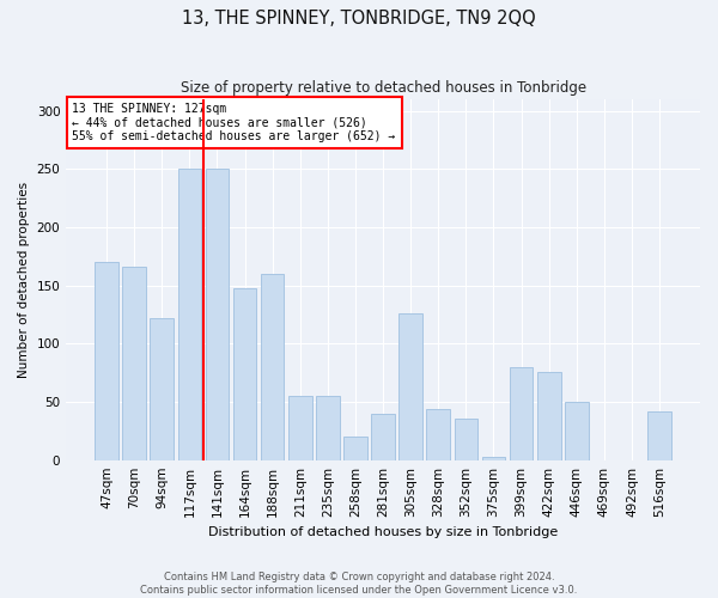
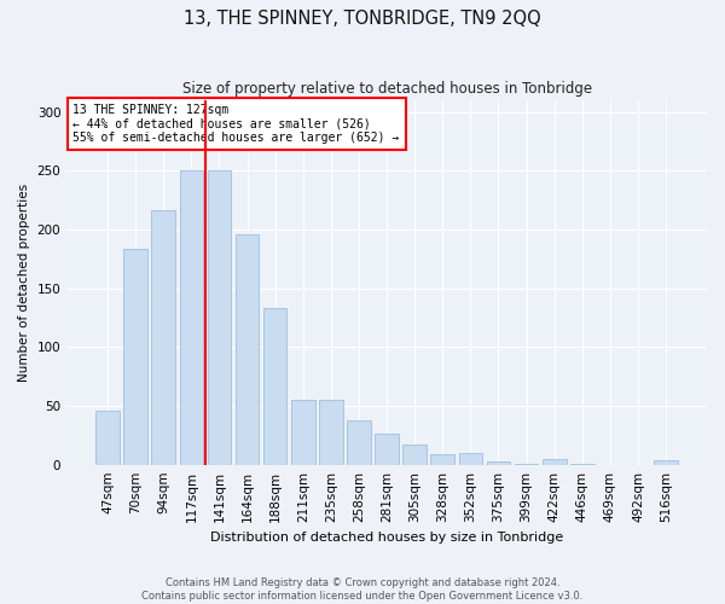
47sqm: 170 -> 46
70sqm: 166 -> 184
94sqm: 122 -> 217
164sqm: 148 -> 196
188sqm: 160 -> 133
258sqm: 20 -> 38
281sqm: 40 -> 26
305sqm: 126 -> 17
328sqm: 44 -> 9
352sqm: 36 -> 10
399sqm: 80 -> 1
422sqm: 76 -> 5
446sqm: 50 -> 1
516sqm: 42 -> 4
